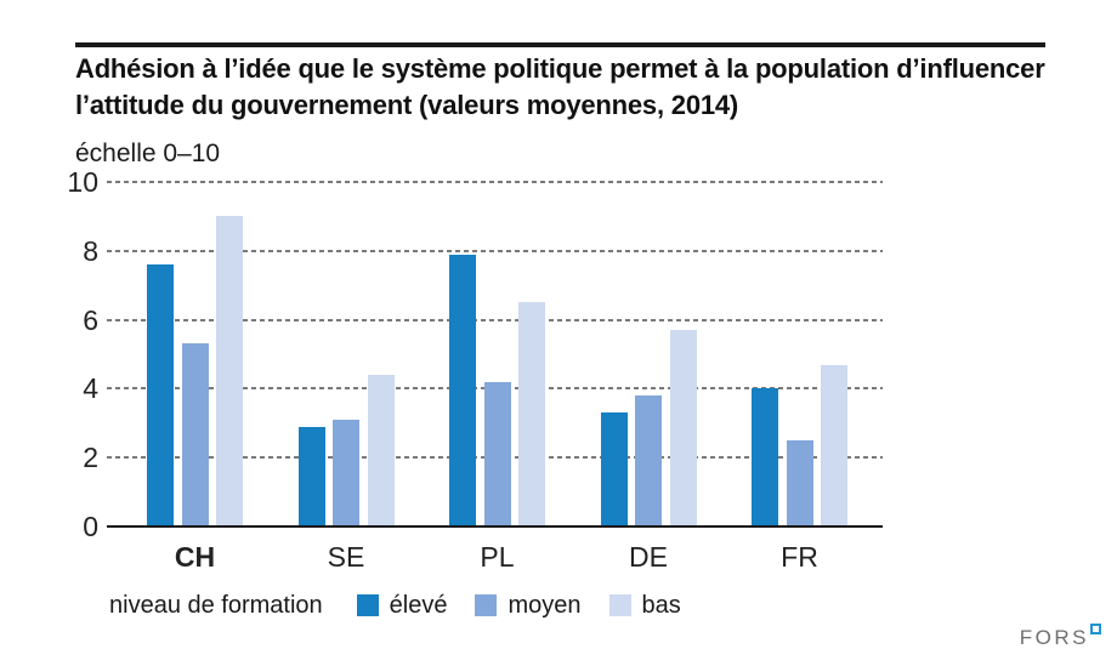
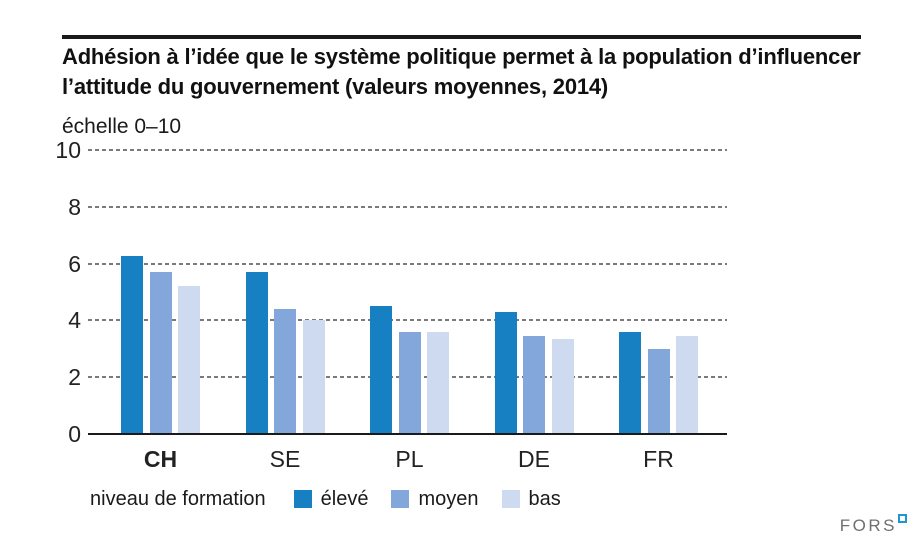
élevé/CH: 7.6 -> 6.2
moyen/CH: 5.3 -> 5.7
bas/CH: 9.0 -> 5.2
élevé/SE: 2.9 -> 5.7
moyen/SE: 3.1 -> 4.4
bas/SE: 4.4 -> 4.0
élevé/PL: 7.9 -> 4.5
moyen/PL: 4.2 -> 3.6
bas/PL: 6.5 -> 3.6
élevé/DE: 3.3 -> 4.3
moyen/DE: 3.8 -> 3.5
bas/DE: 5.7 -> 3.4
élevé/FR: 4.0 -> 3.6
moyen/FR: 2.5 -> 3.0
bas/FR: 4.7 -> 3.5
